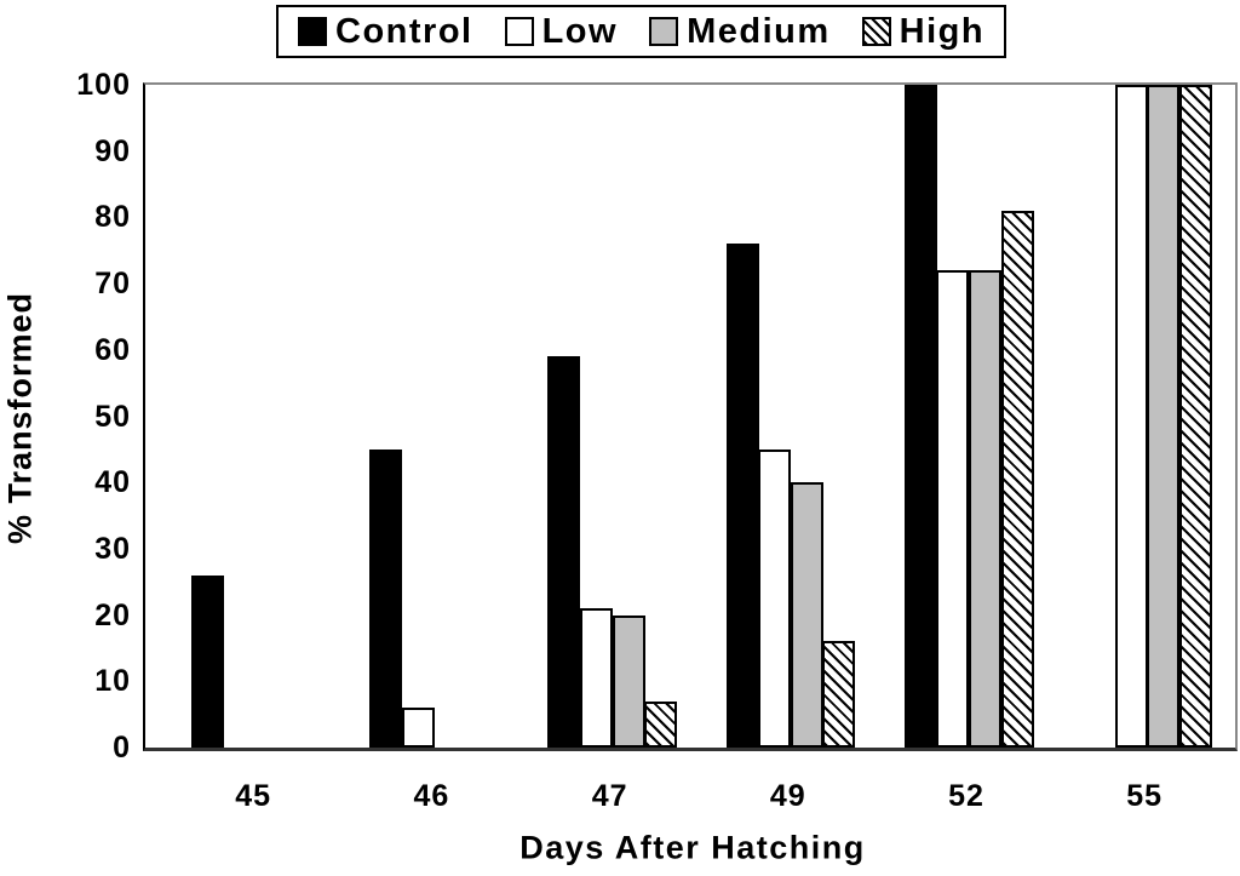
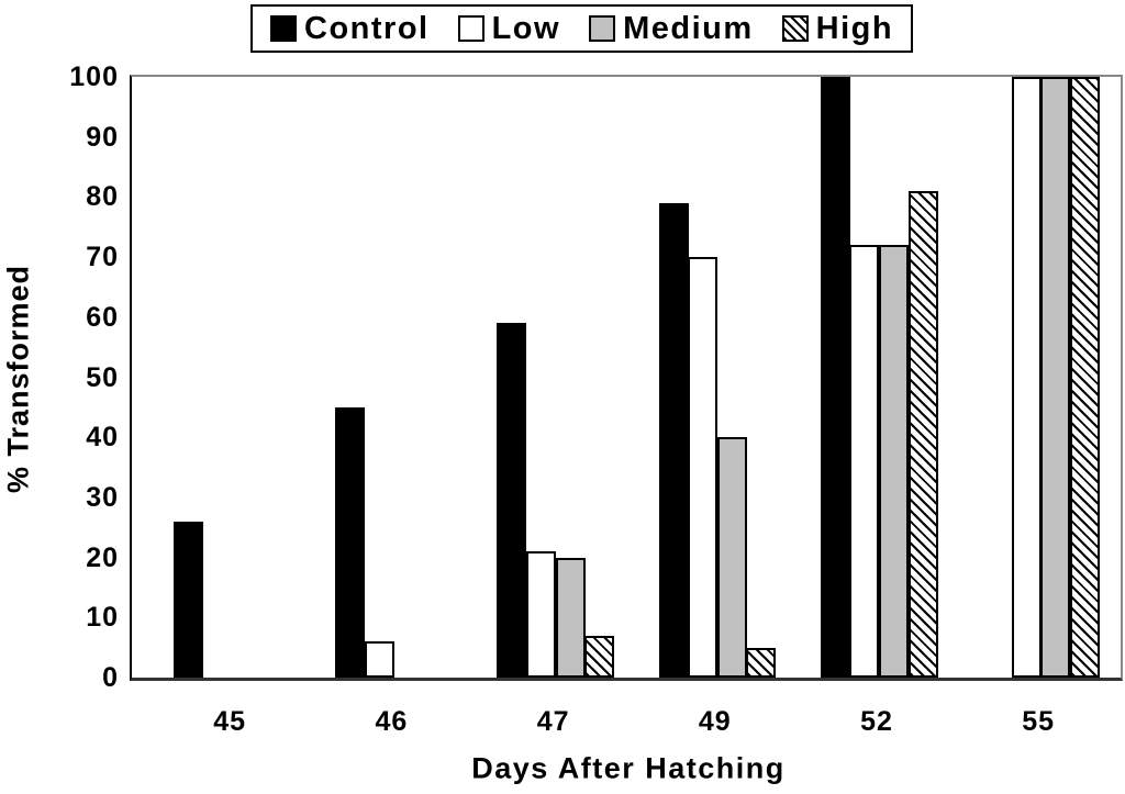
Control/49: 76 -> 79
Low/49: 45 -> 70
High/49: 16 -> 5
